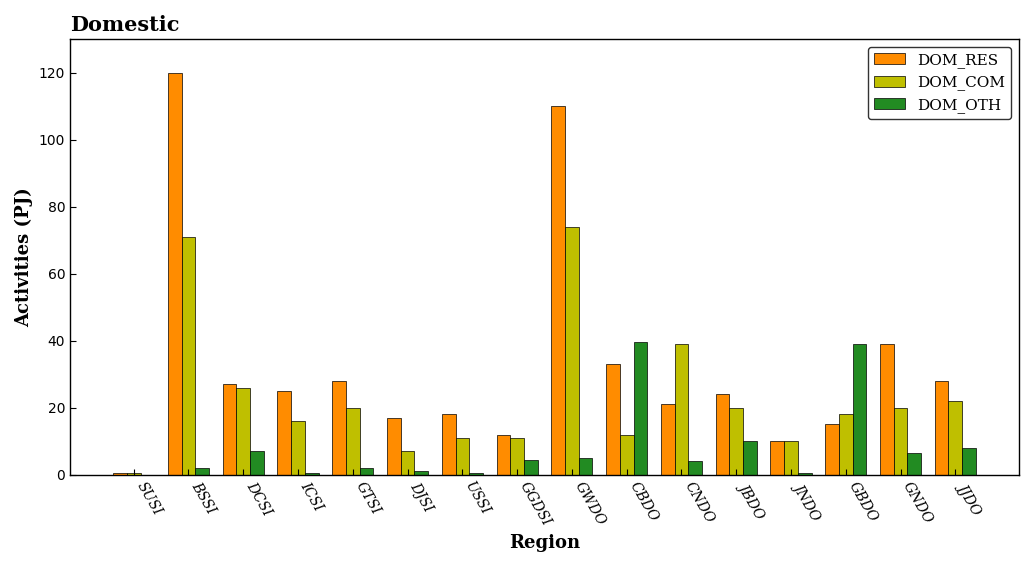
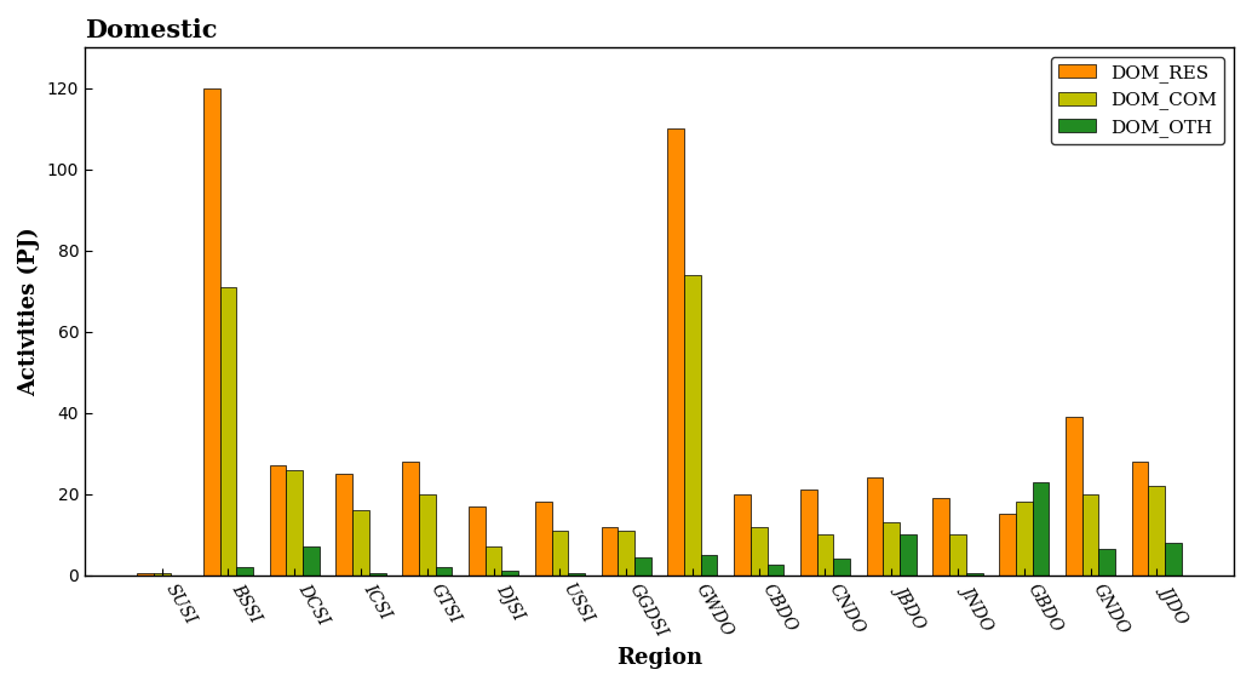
DOM_RES/CBDO: 33.0 -> 20.0
DOM_OTH/CBDO: 39.5 -> 2.5
DOM_COM/CNDO: 39.0 -> 10.0
DOM_COM/JBDO: 20.0 -> 13.0
DOM_RES/JNDO: 10.0 -> 19.0
DOM_OTH/GBDO: 39.0 -> 23.0
